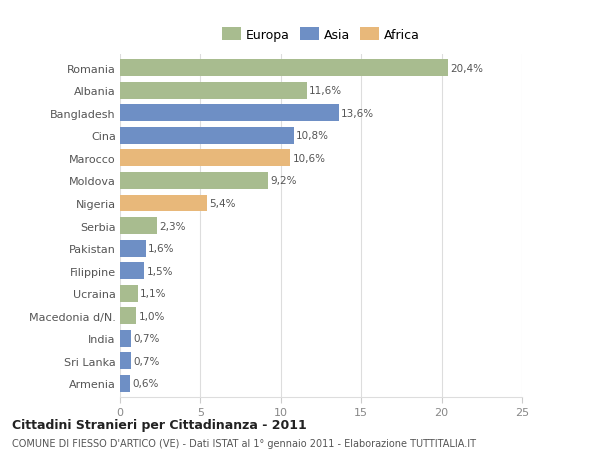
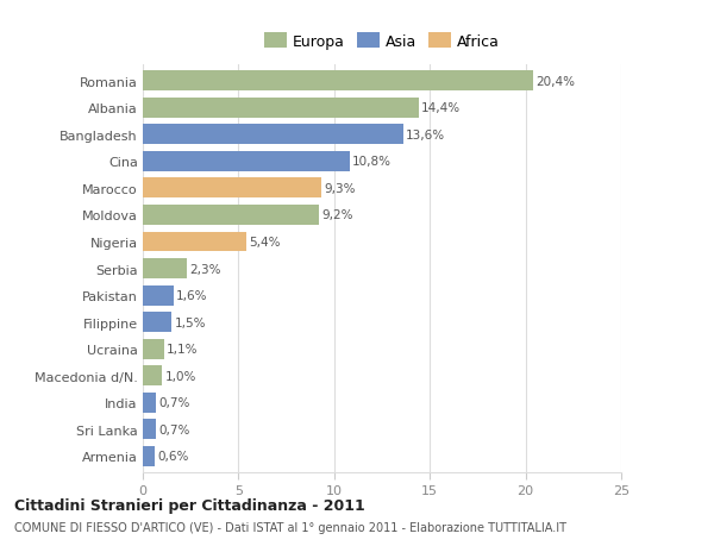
Albania: 11,6% -> 14,4%
Marocco: 10,6% -> 9,3%
